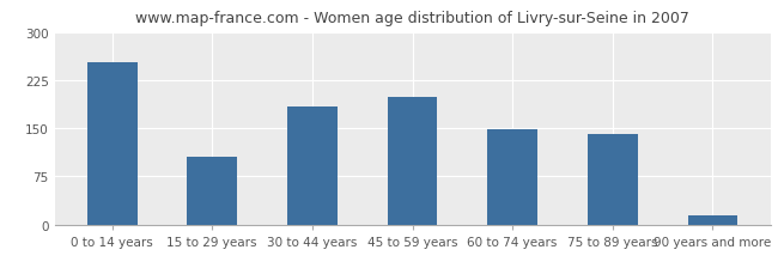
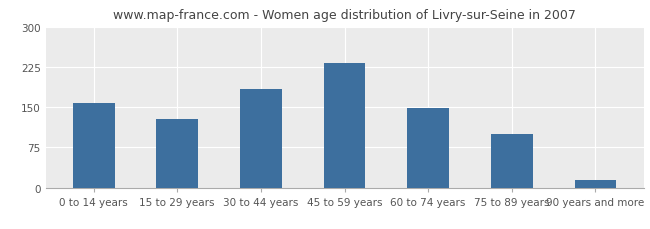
0 to 14 years: 252 -> 157
15 to 29 years: 106 -> 128
45 to 59 years: 198 -> 232
75 to 89 years: 140 -> 99
